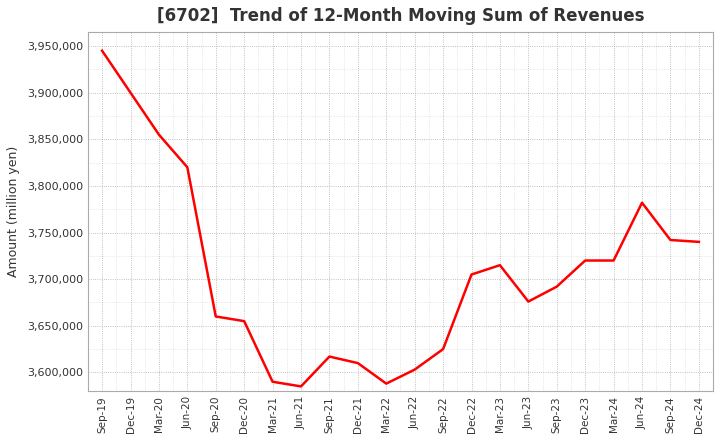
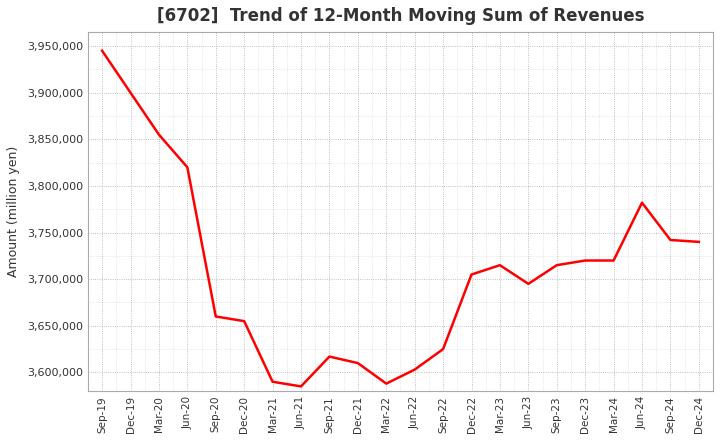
Jun-23: 3,676,000 -> 3,695,000
Sep-23: 3,692,000 -> 3,715,000
